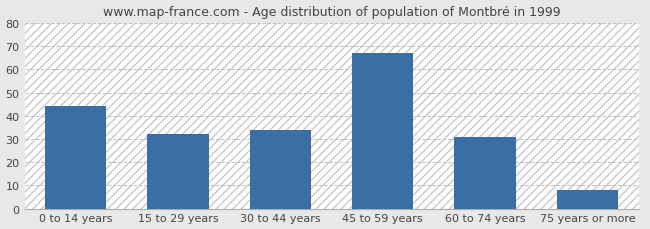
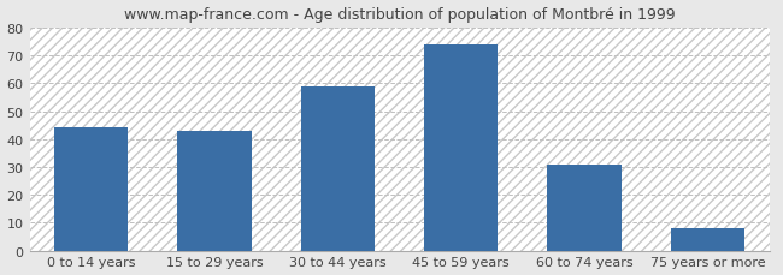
15 to 29 years: 32 -> 43
30 to 44 years: 34 -> 59
45 to 59 years: 67 -> 74
